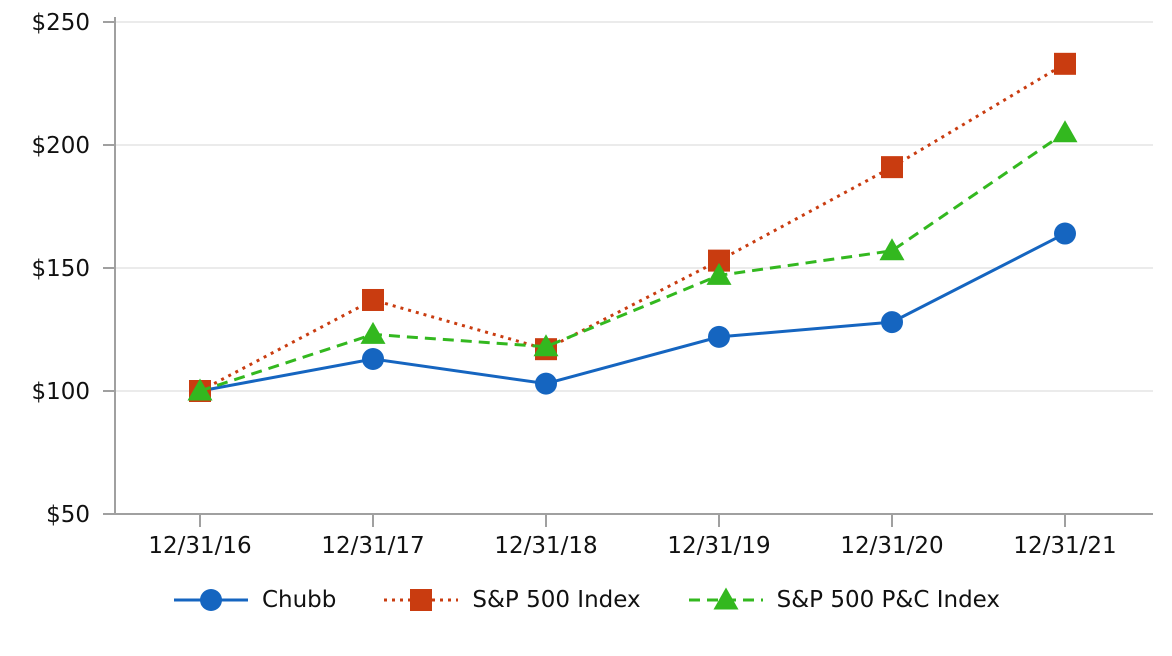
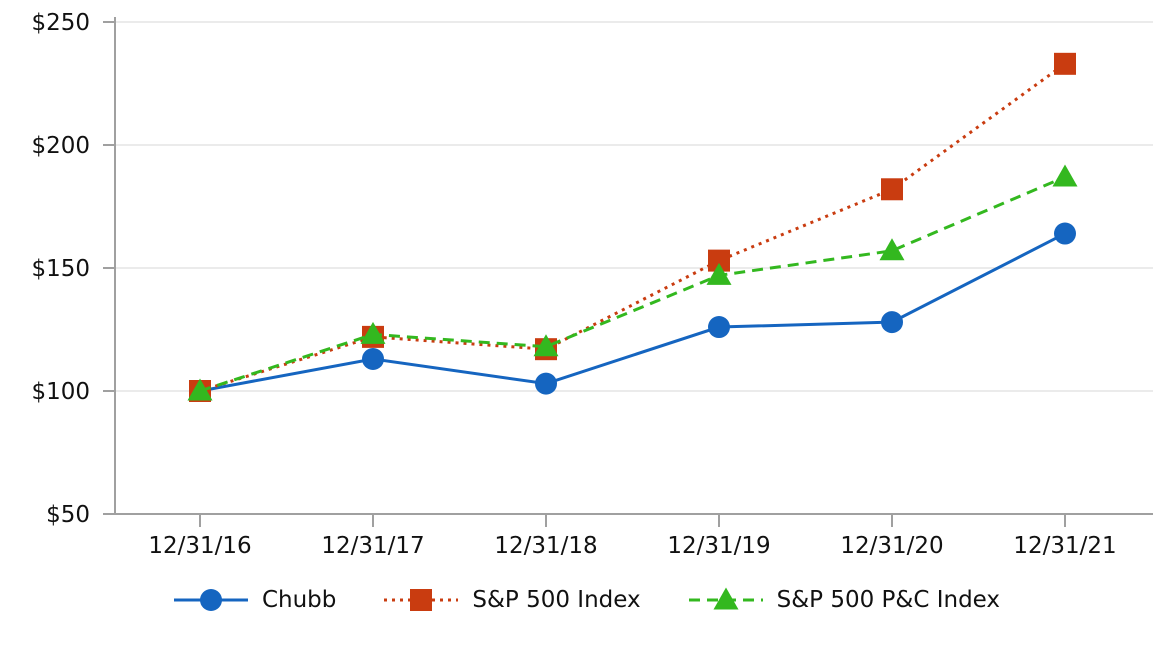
S&P 500 Index/12/31/17: $137 -> $122
Chubb/12/31/19: $122 -> $126
S&P 500 Index/12/31/20: $191 -> $182
S&P 500 P&C Index/12/31/21: $205 -> $187
